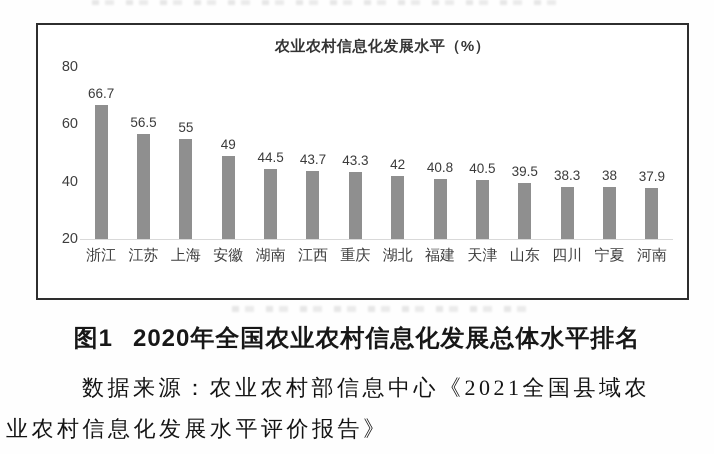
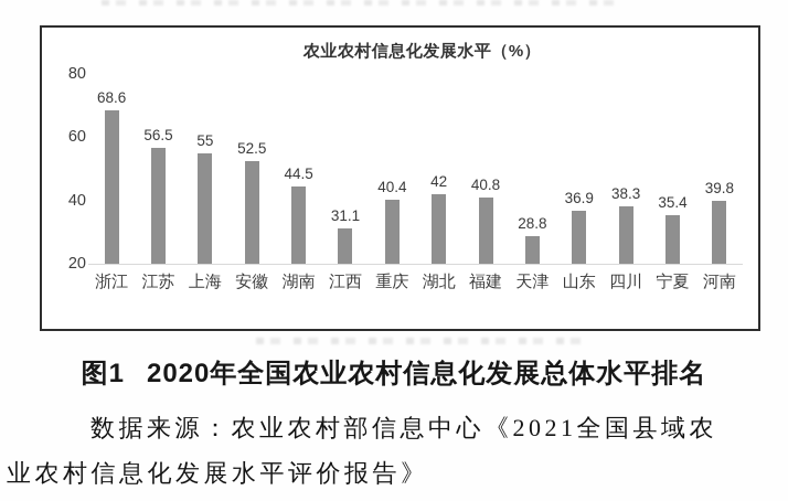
浙江: 66.7 -> 68.6
安徽: 49 -> 52.5
江西: 43.7 -> 31.1
重庆: 43.3 -> 40.4
天津: 40.5 -> 28.8
山东: 39.5 -> 36.9
宁夏: 38 -> 35.4
河南: 37.9 -> 39.8
